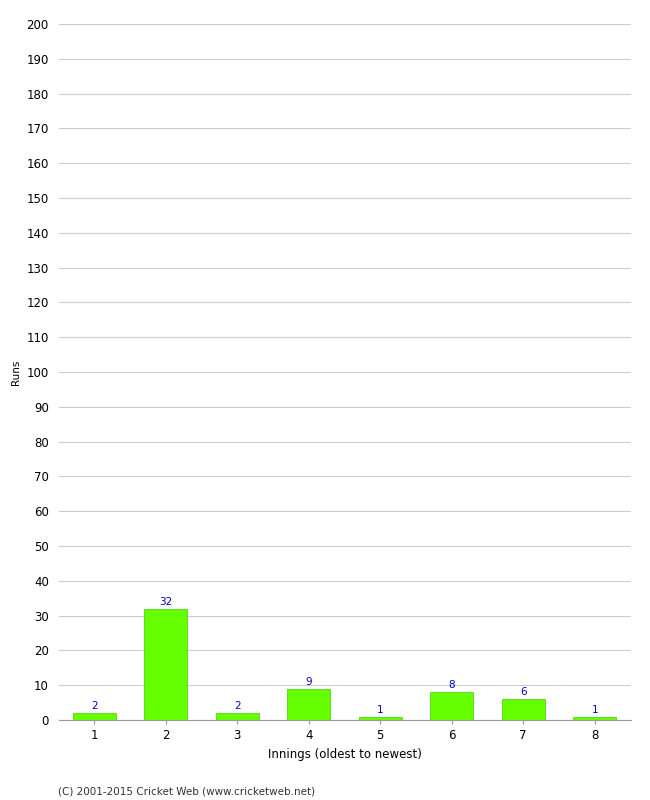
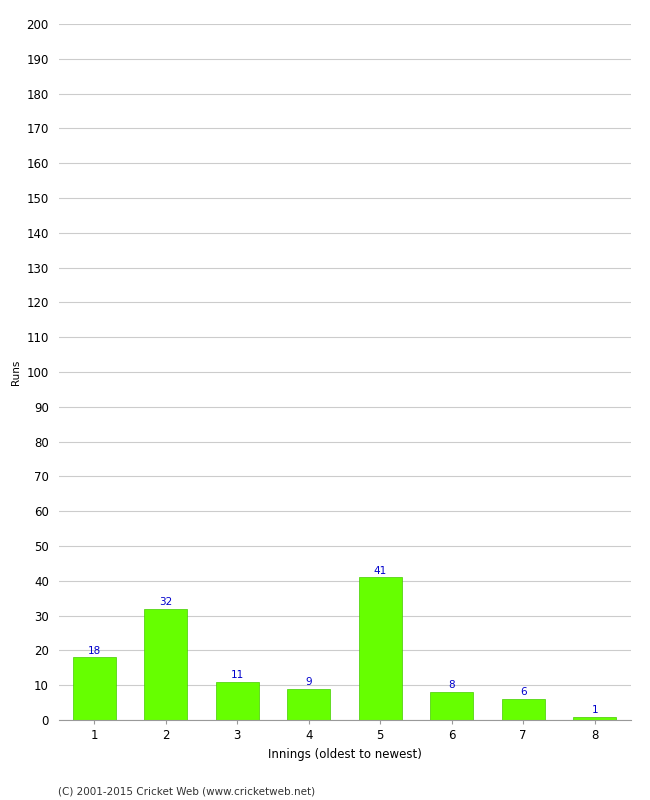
1: 2 -> 18
3: 2 -> 11
5: 1 -> 41
